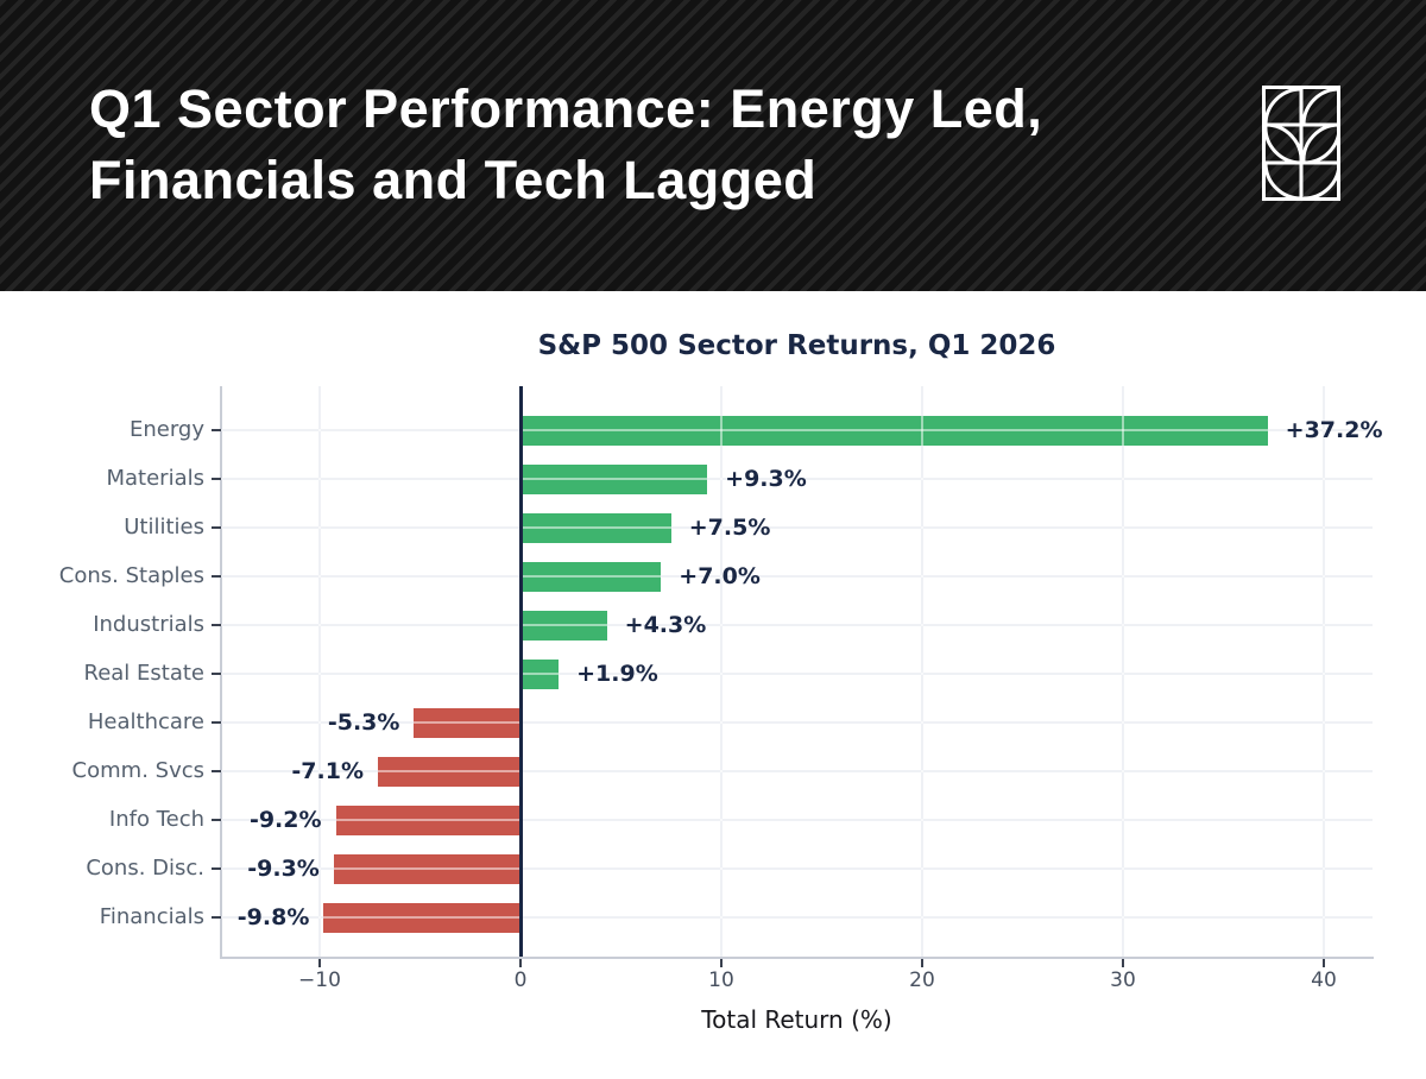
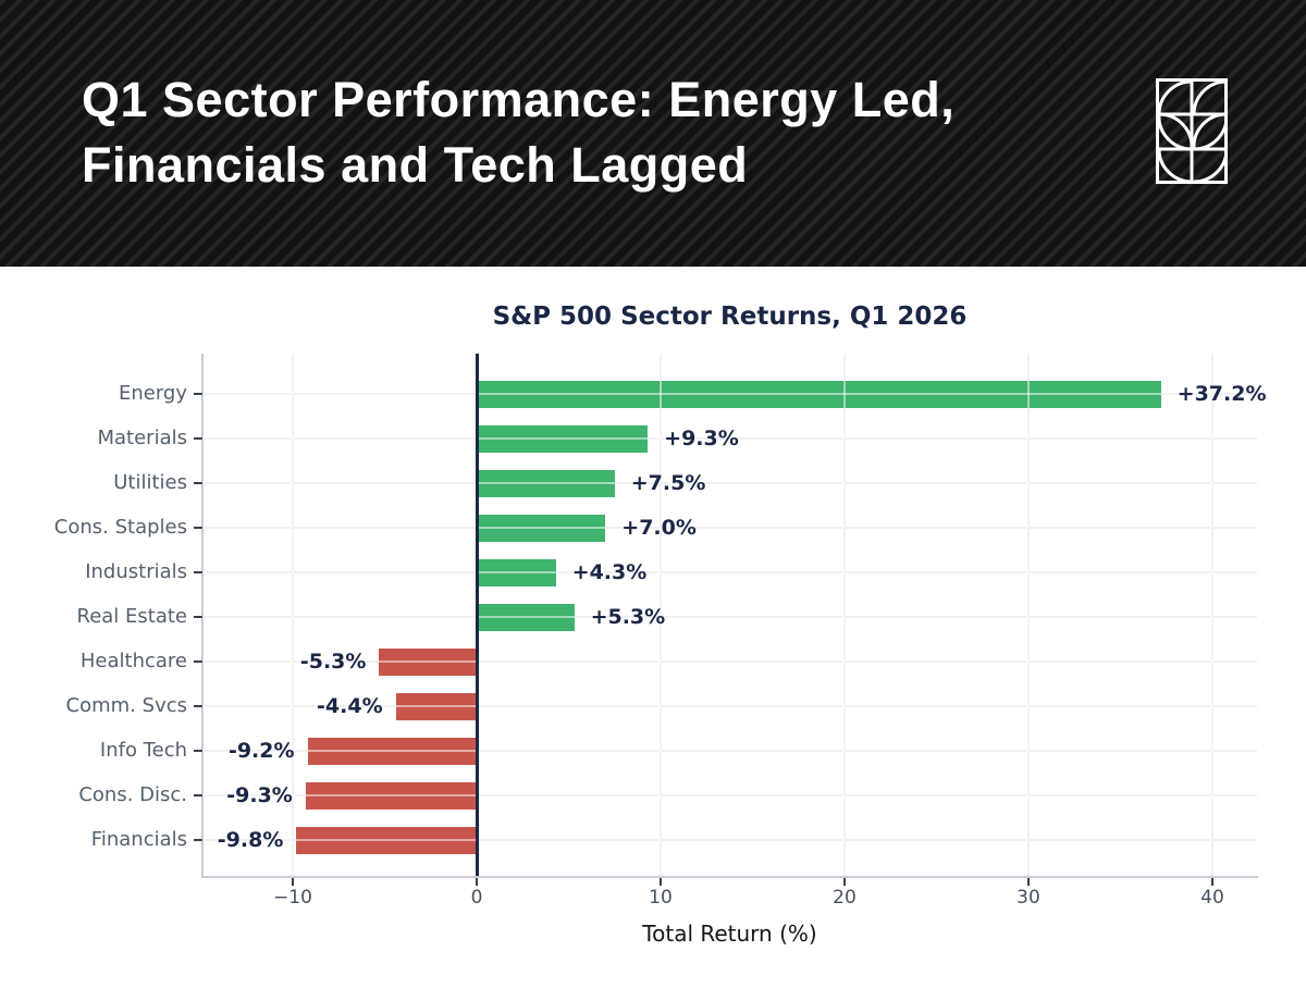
Real Estate: +1.9% -> +5.3%
Comm. Svcs: -7.1% -> -4.4%
